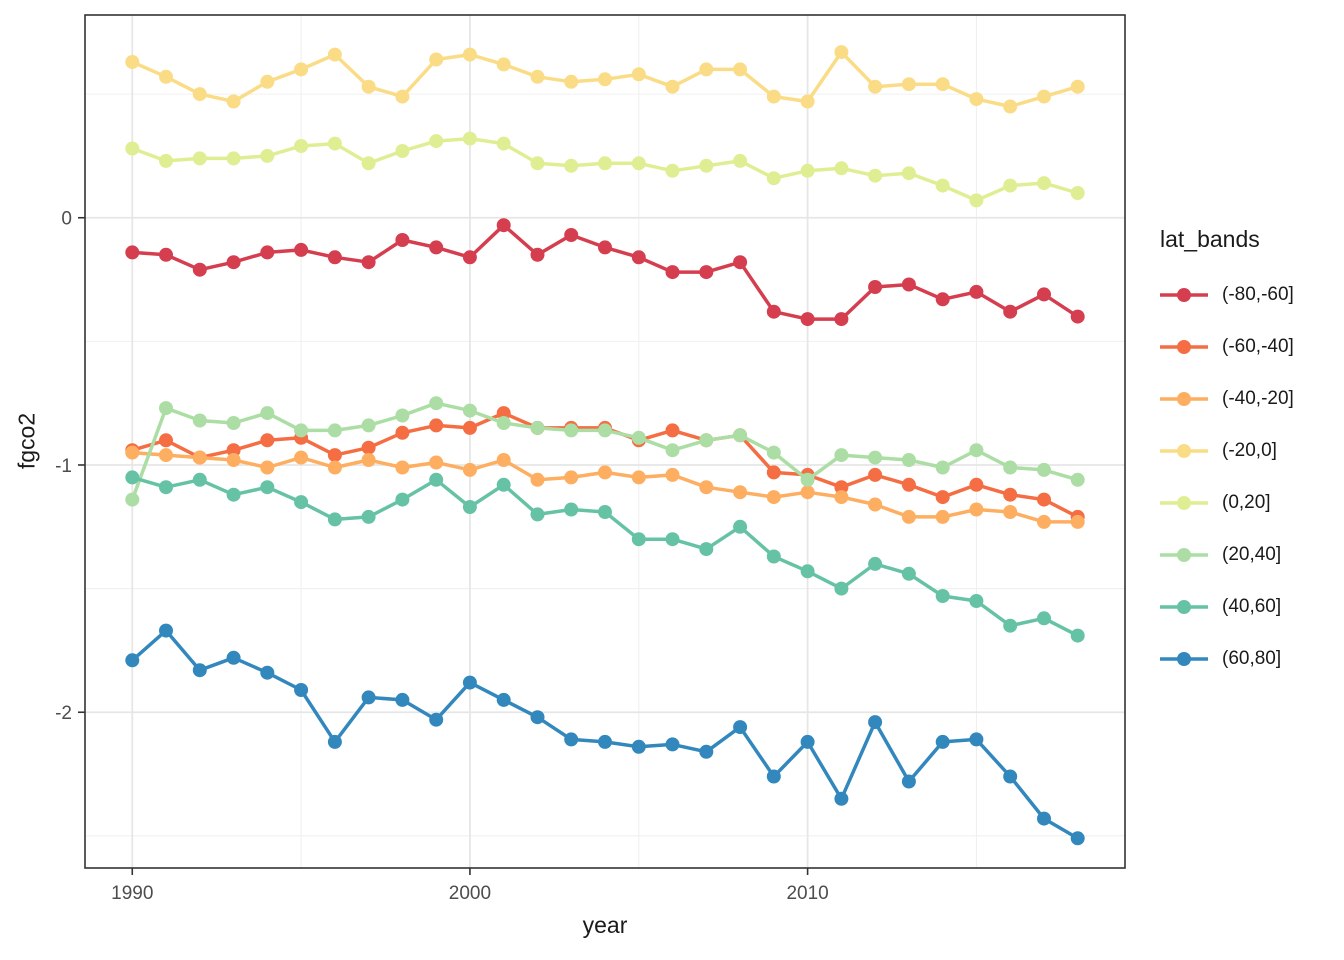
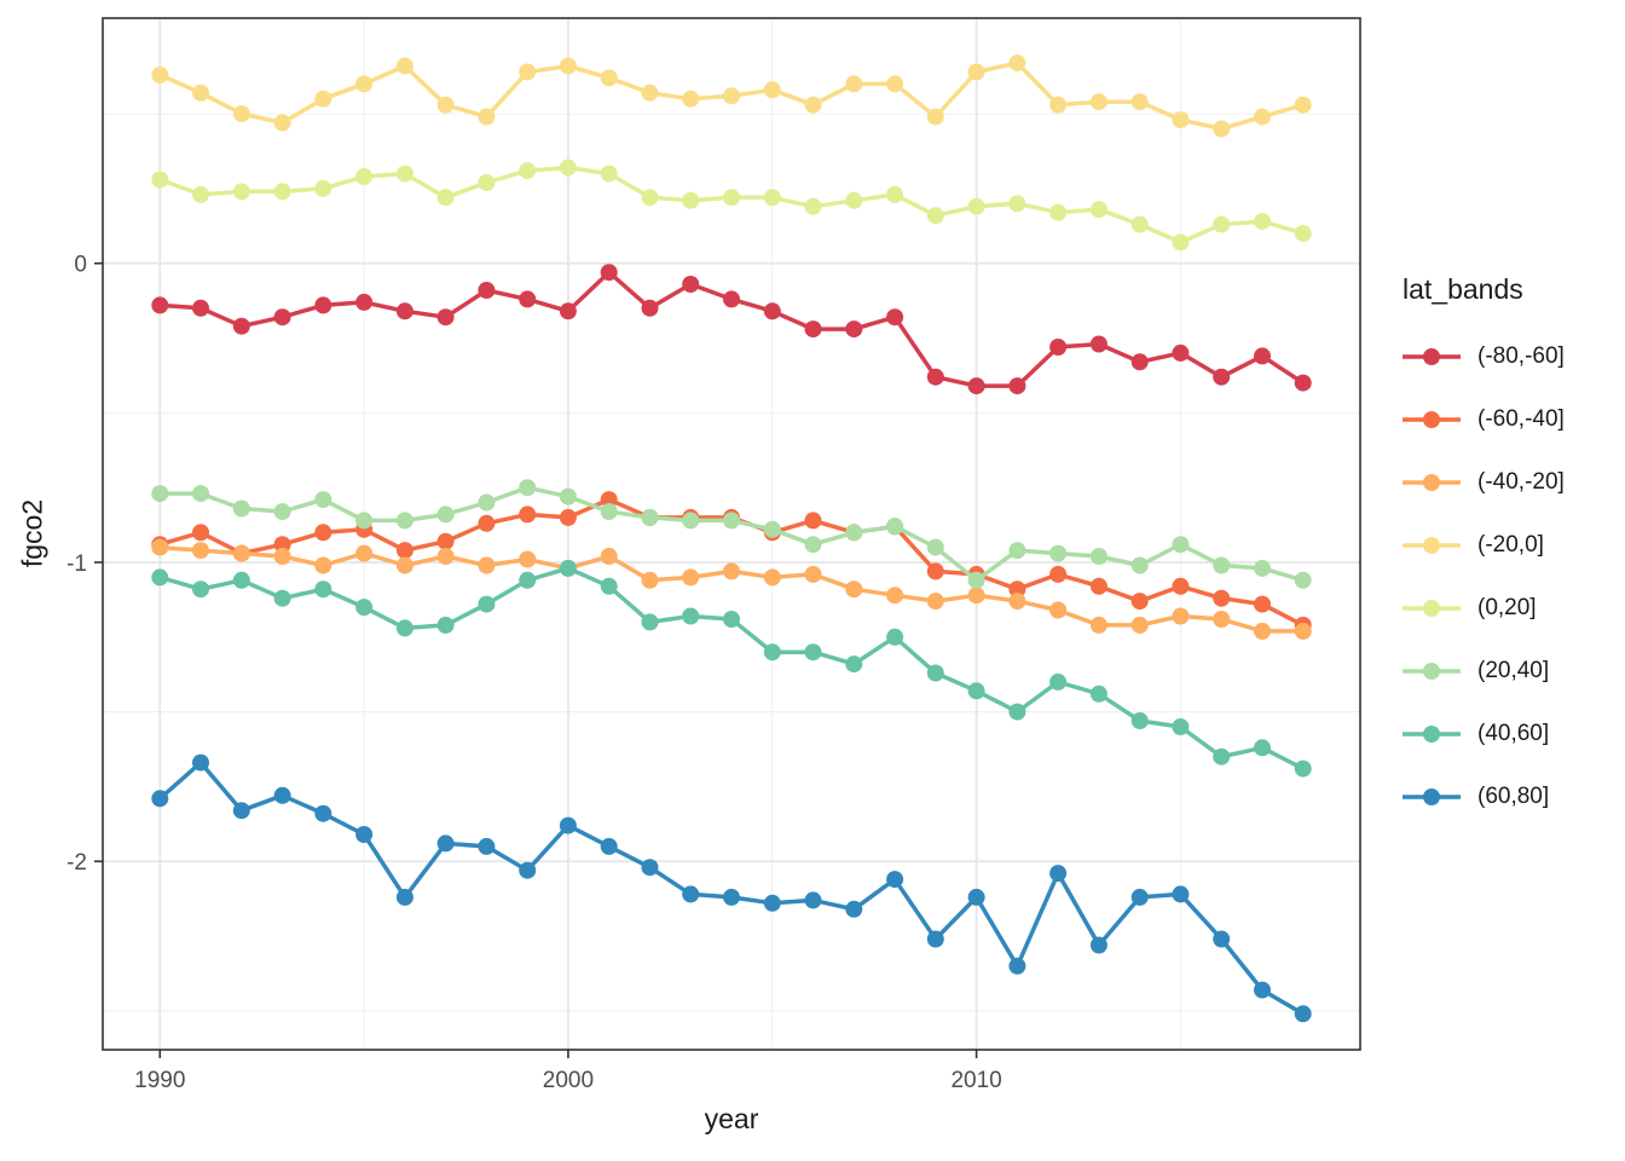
(20,40]/1990: -1.14 -> -0.77
(40,60]/2000: -1.17 -> -1.02
(-20,0]/2010: 0.47 -> 0.64
